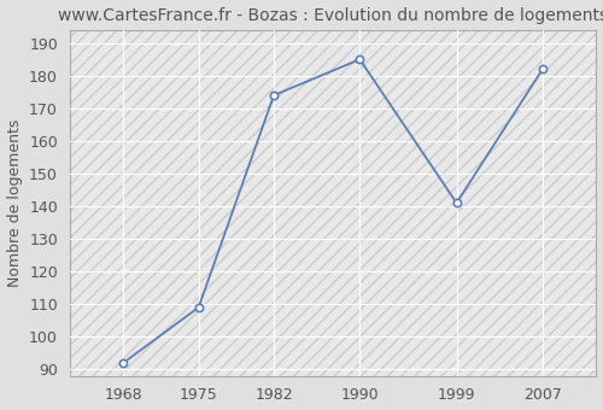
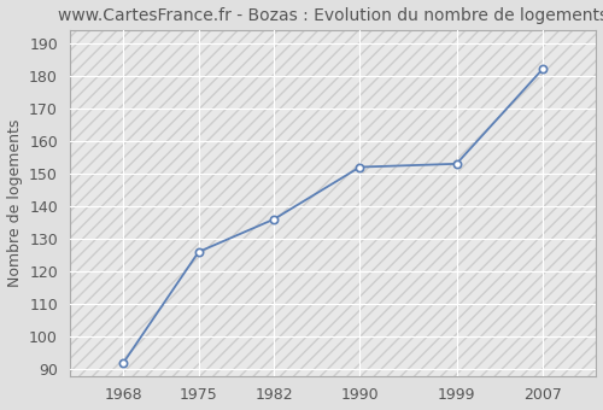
1975: 109 -> 126
1982: 174 -> 136
1990: 185 -> 152
1999: 141 -> 153
